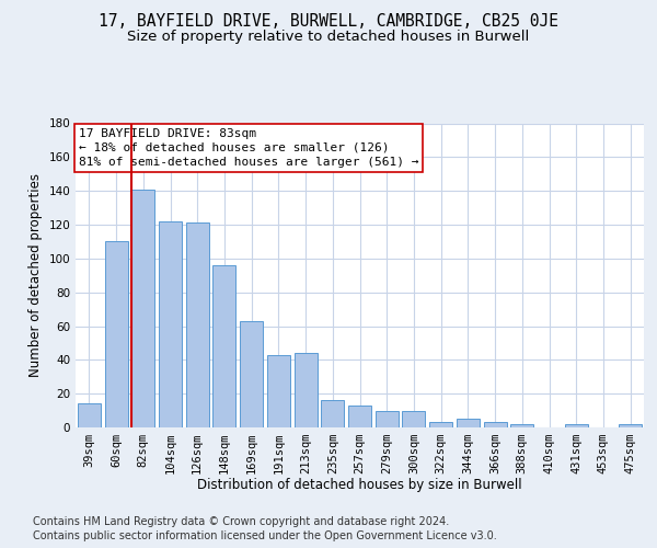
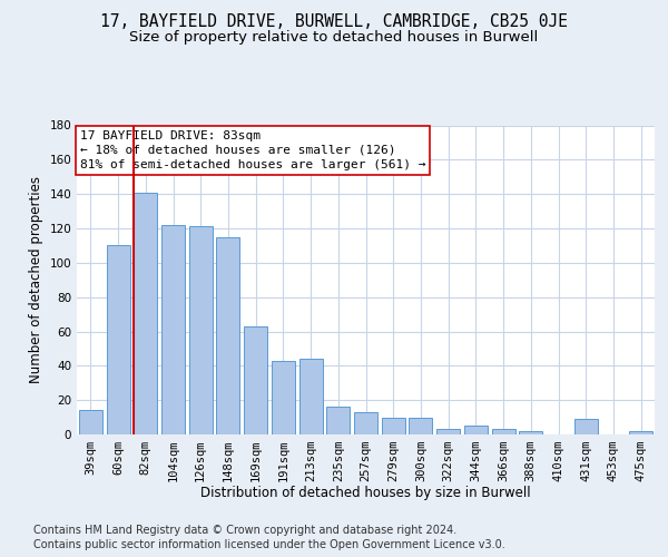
148sqm: 96 -> 115
431sqm: 2 -> 9
